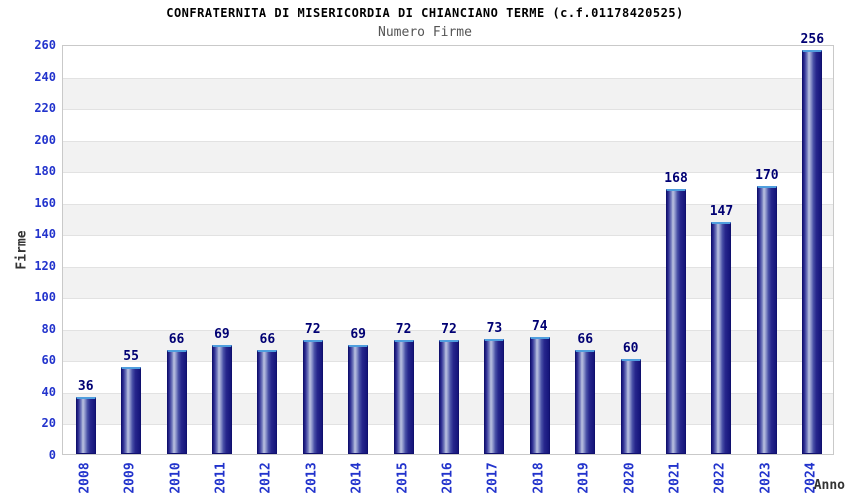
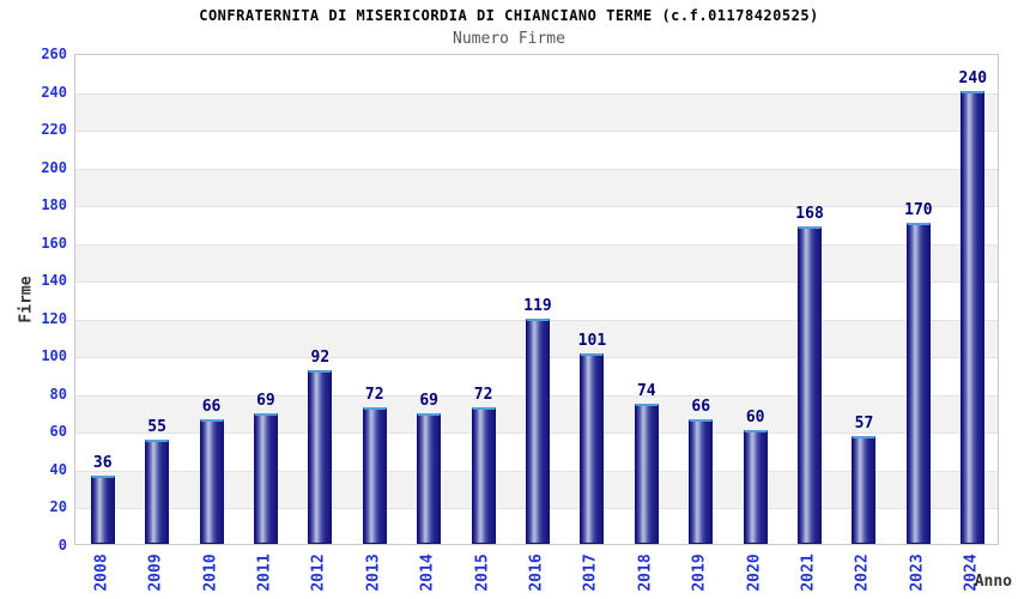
2012: 66 -> 92
2016: 72 -> 119
2017: 73 -> 101
2022: 147 -> 57
2024: 256 -> 240
